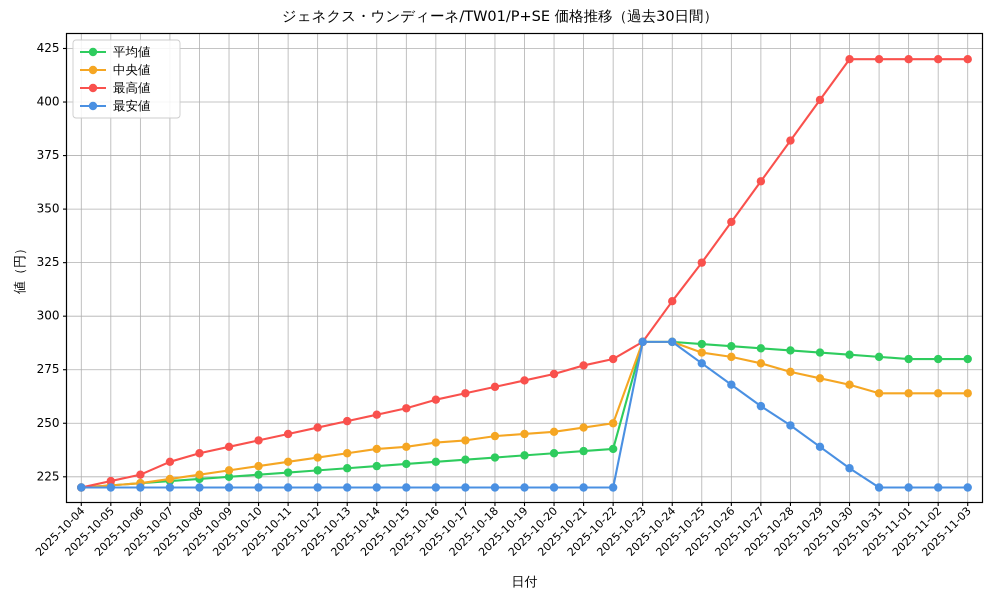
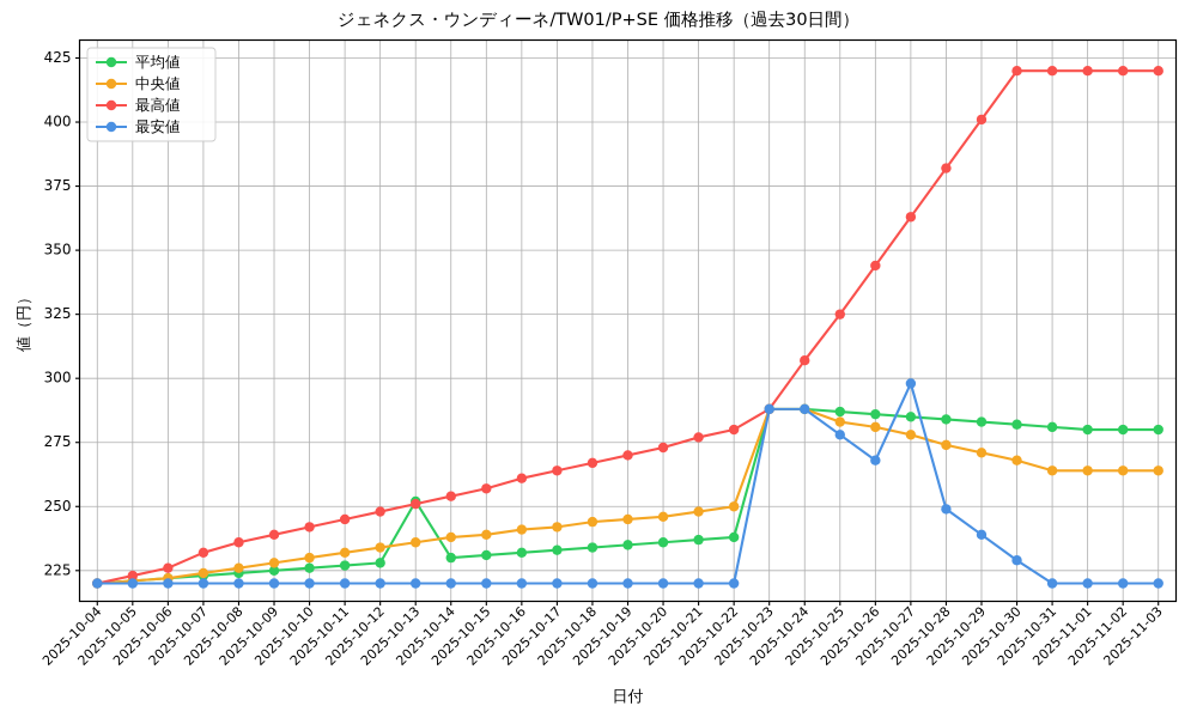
平均値/2025-10-13: 229 -> 252
最安値/2025-10-27: 258 -> 298
